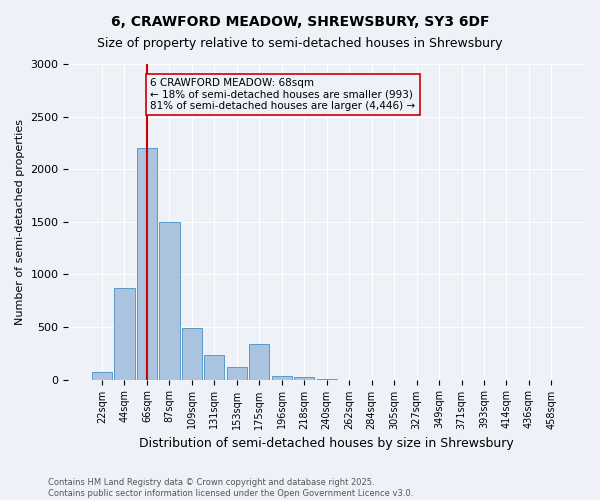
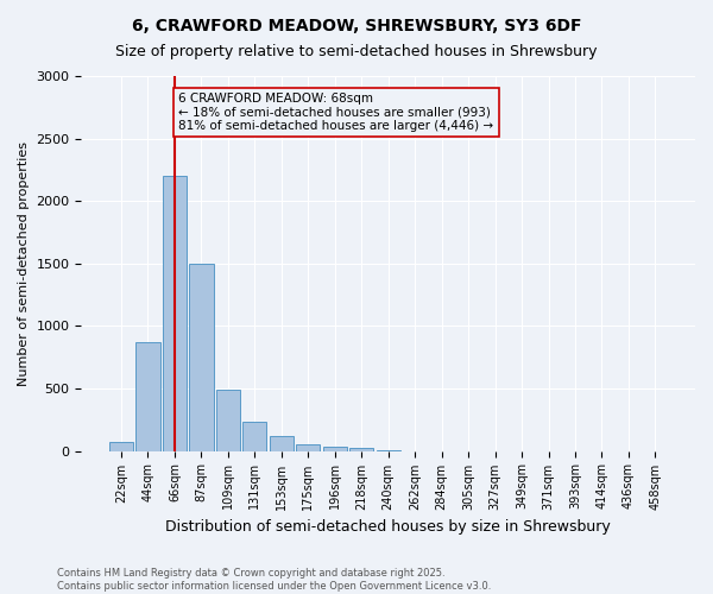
175sqm: 340 -> 60
